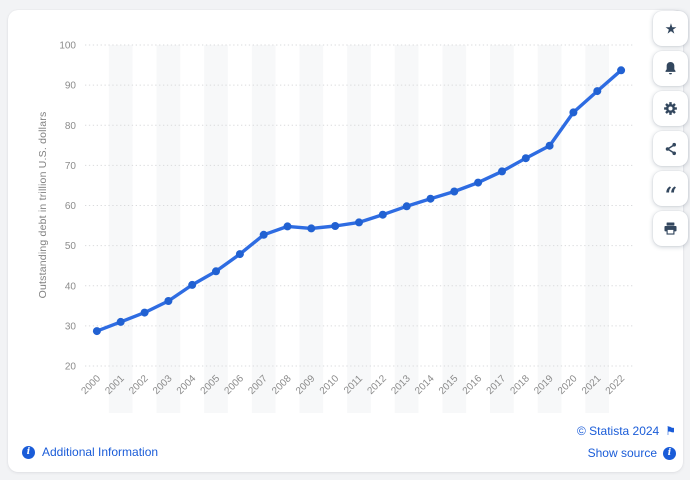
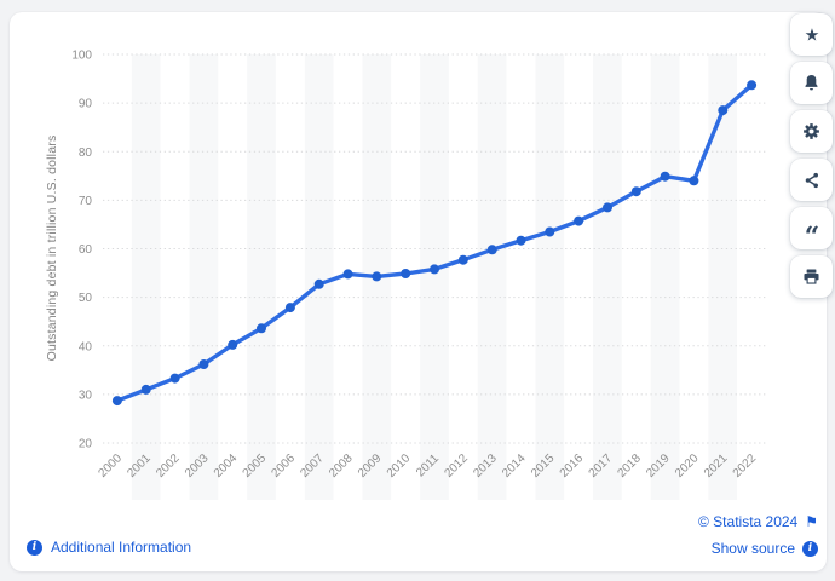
2020: 83 -> 74
